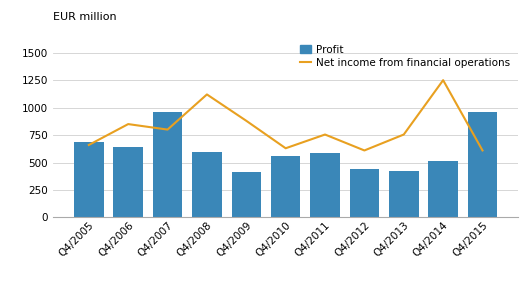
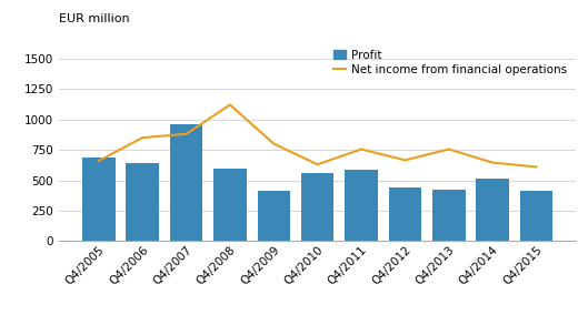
Net income from financial operations/Q4/2007: 800 -> 880
Net income from financial operations/Q4/2009: 880 -> 800
Net income from financial operations/Q4/2012: 610 -> 660
Net income from financial operations/Q4/2014: 1250 -> 640
Profit/Q4/2015: 960 -> 420
